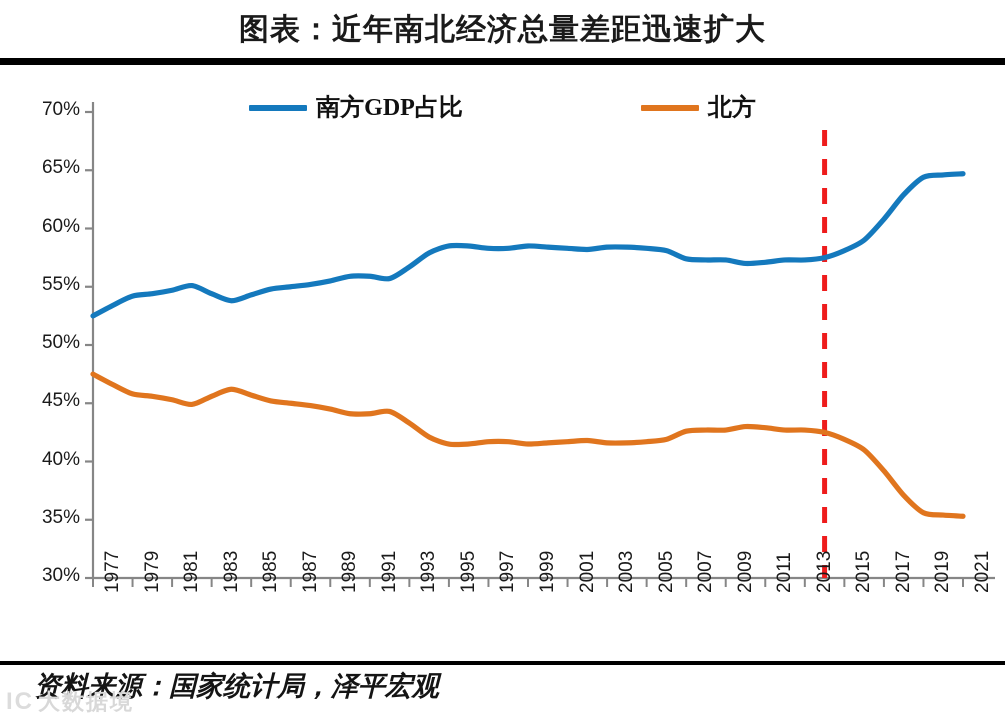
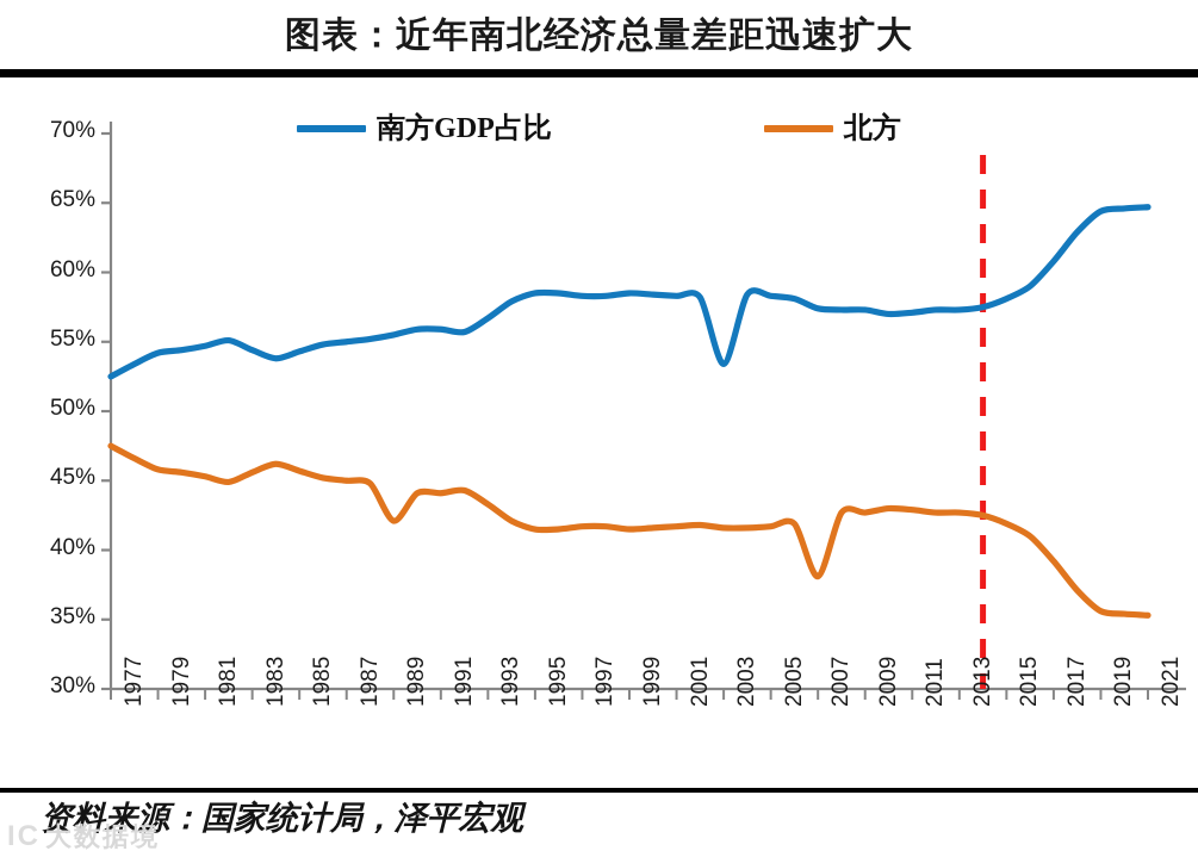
北方/1989: 44.5% -> 42.1%
南方GDP占比/2003: 58.4% -> 53.4%
北方/2007: 42.6% -> 38.1%
